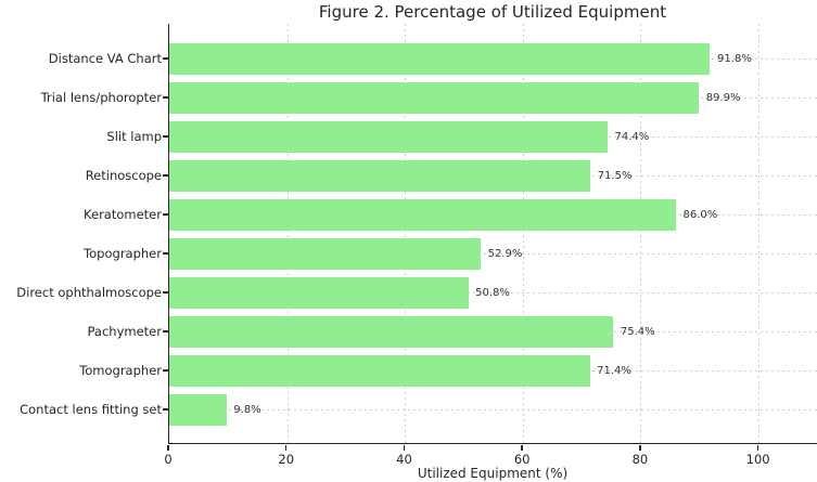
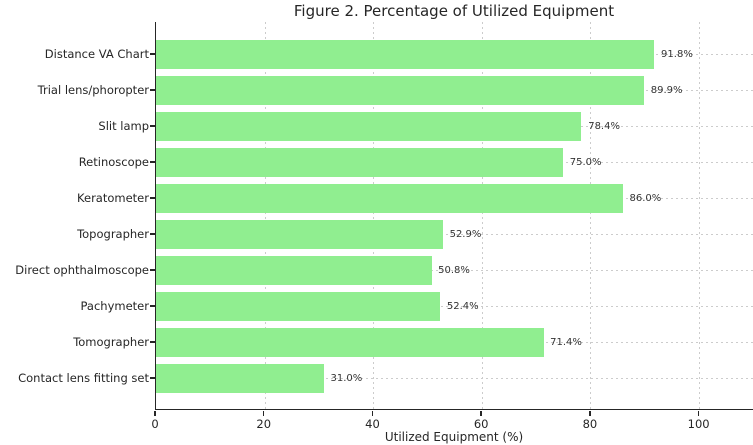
Slit lamp: 74.4% -> 78.4%
Retinoscope: 71.5% -> 75.0%
Pachymeter: 75.4% -> 52.4%
Contact lens fitting set: 9.8% -> 31.0%
